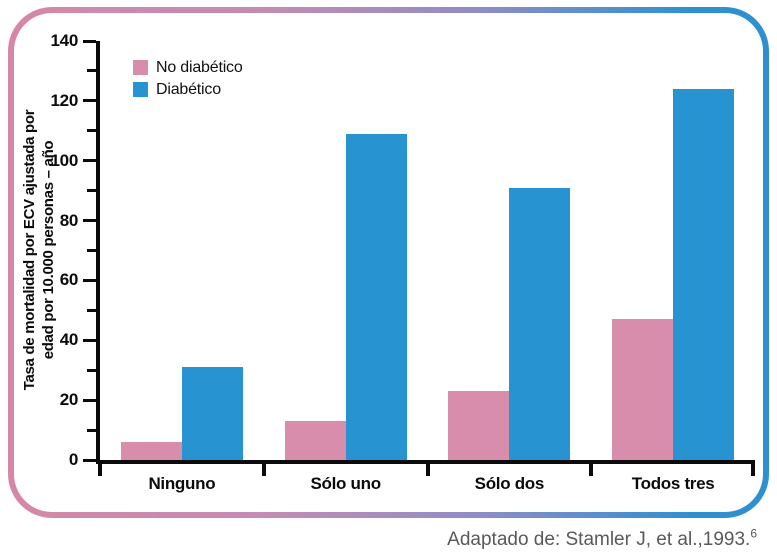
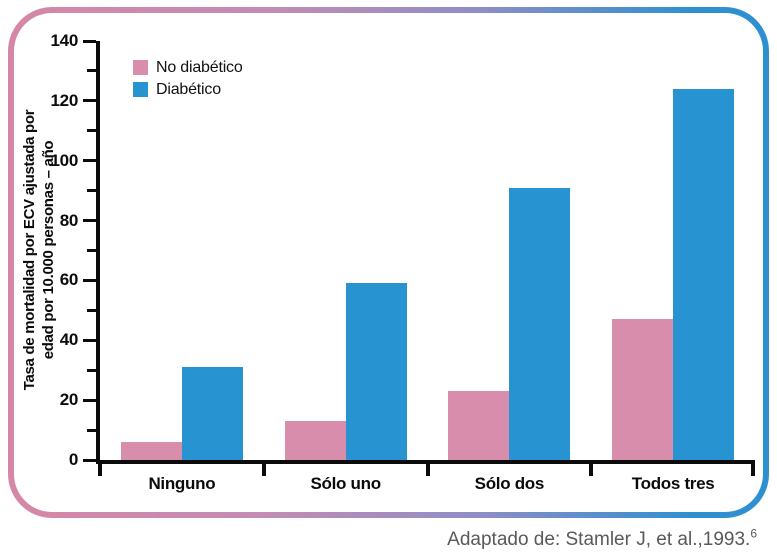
Diabético/Sólo uno: 109 -> 59
